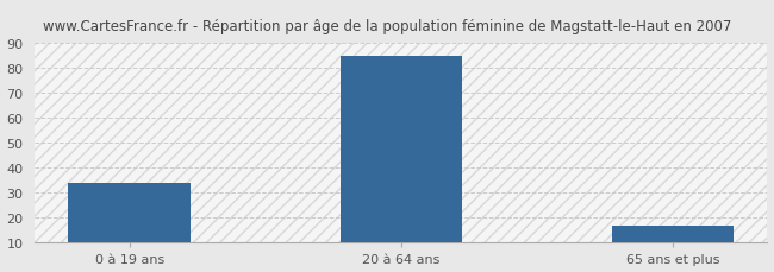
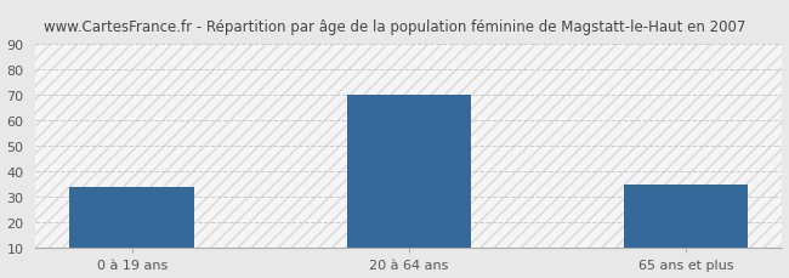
20 à 64 ans: 85 -> 70
65 ans et plus: 17 -> 35
